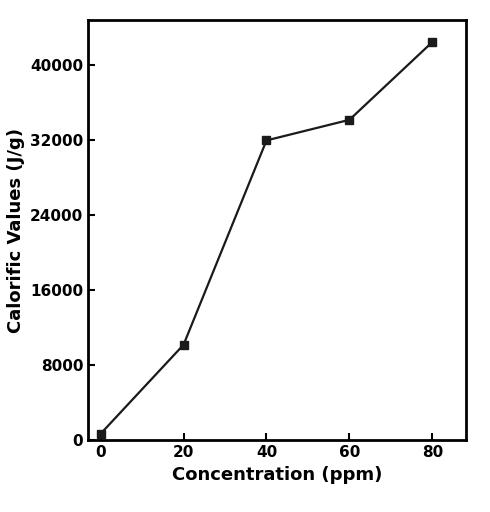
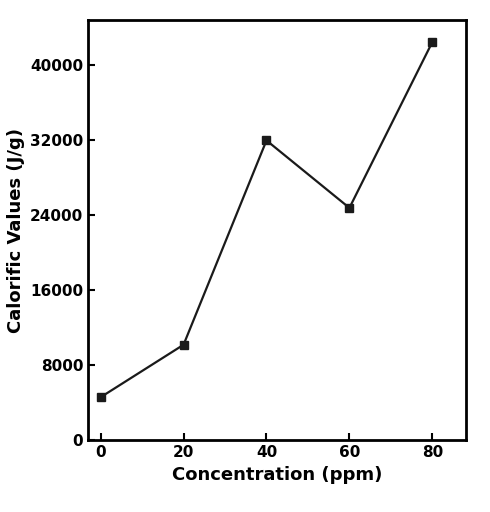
0: 700 -> 4600
60: 34200 -> 24800
